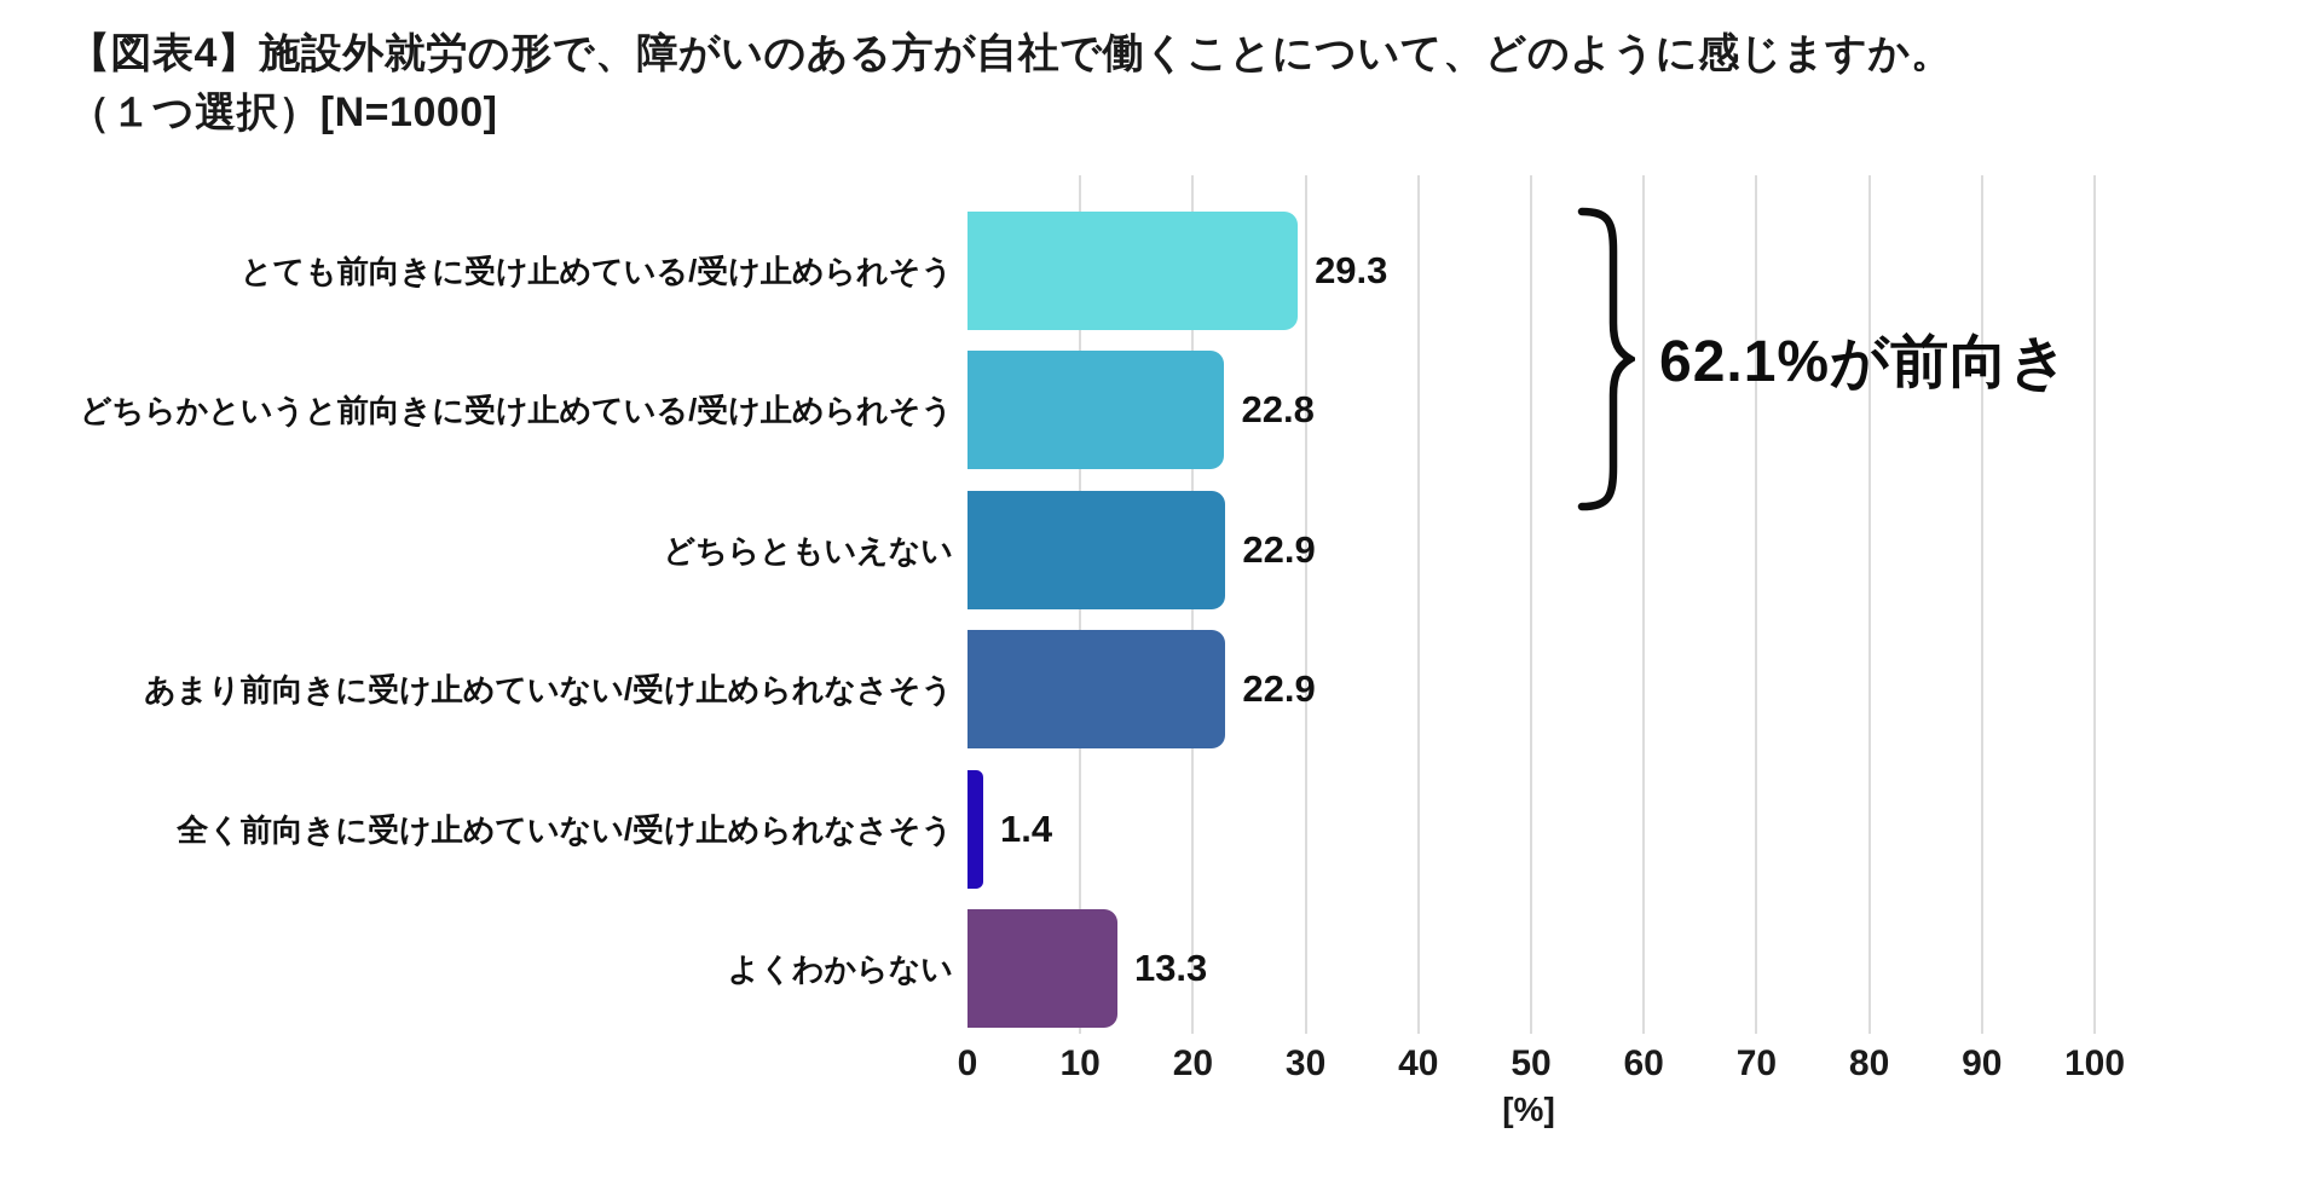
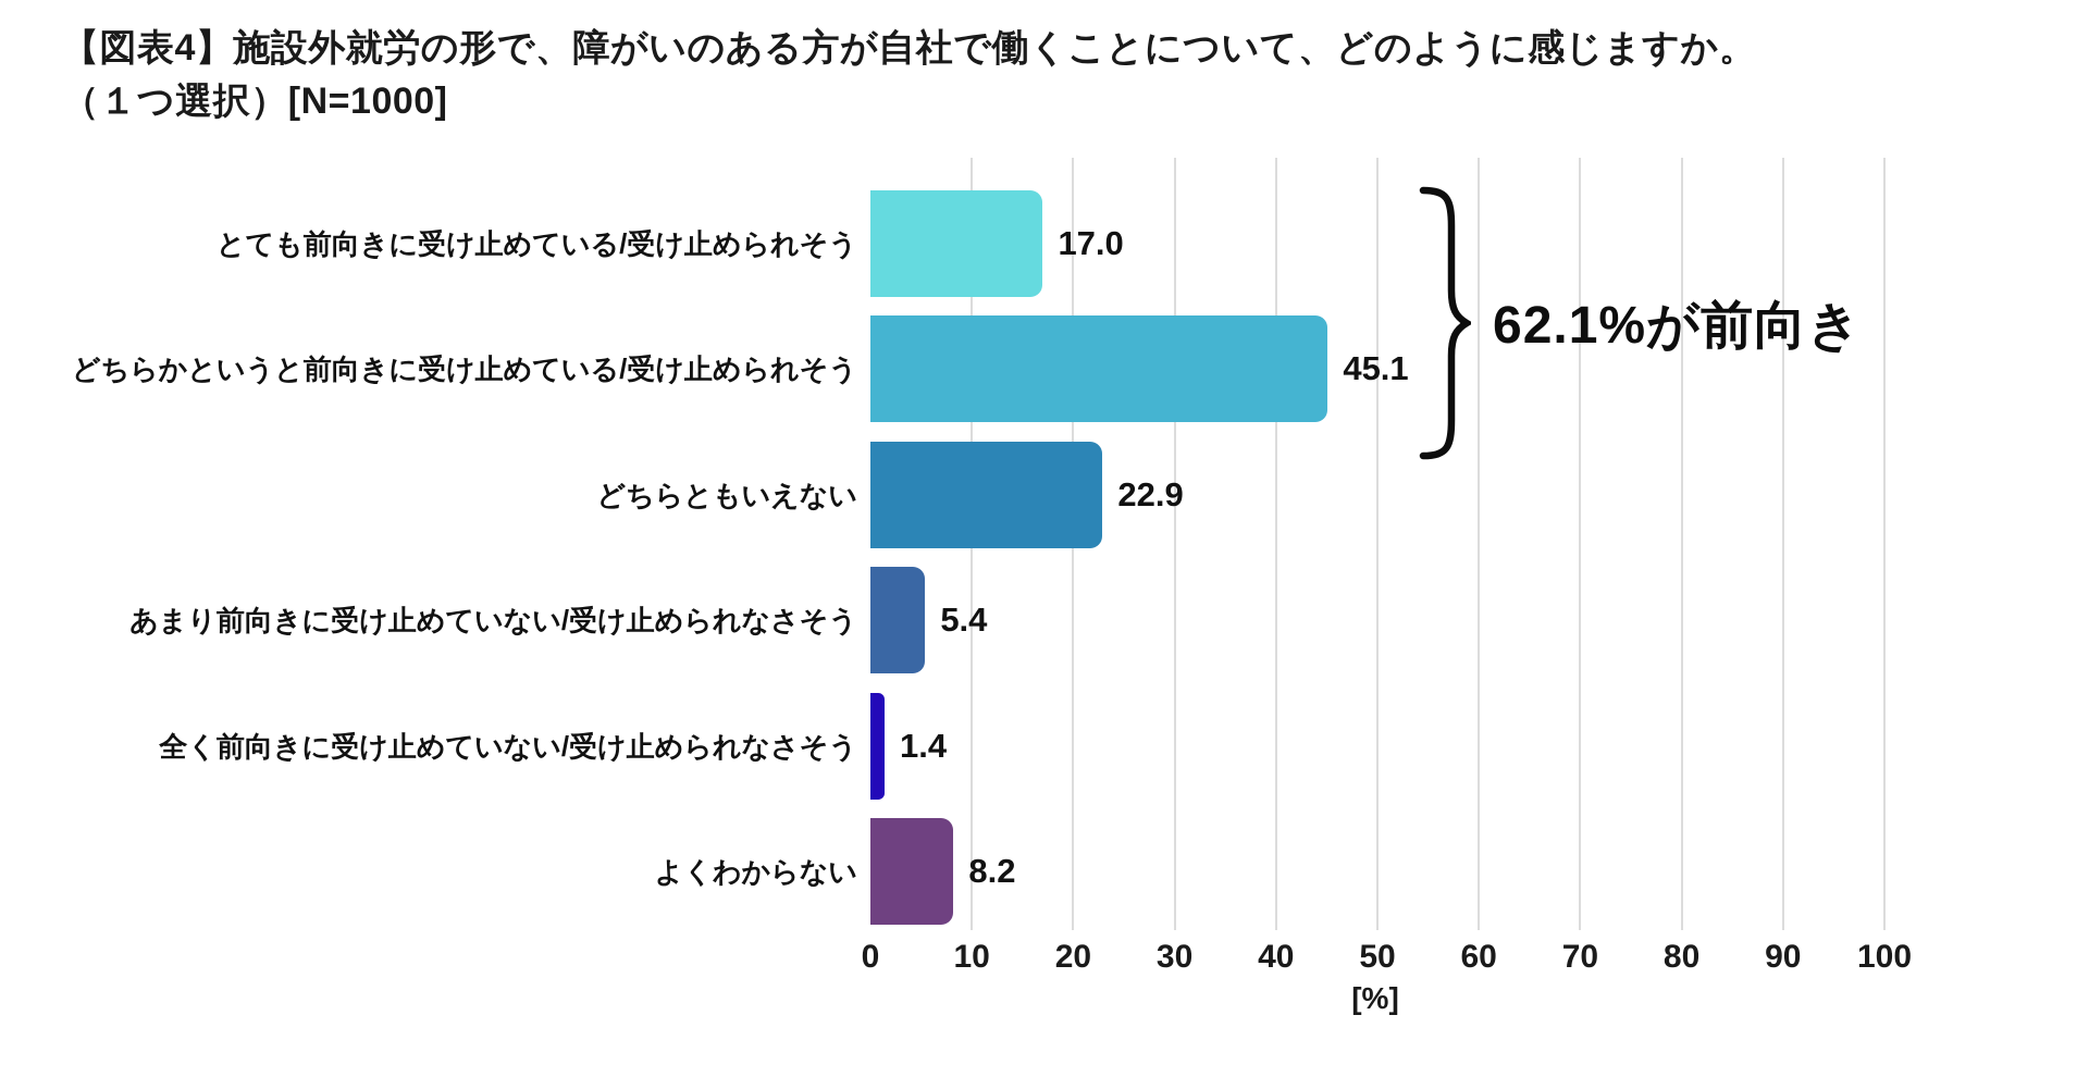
とても前向きに受け止めている/受け止められそう: 29.3 -> 17.0
どちらかというと前向きに受け止めている/受け止められそう: 22.8 -> 45.1
あまり前向きに受け止めていない/受け止められなさそう: 22.9 -> 5.4
よくわからない: 13.3 -> 8.2
